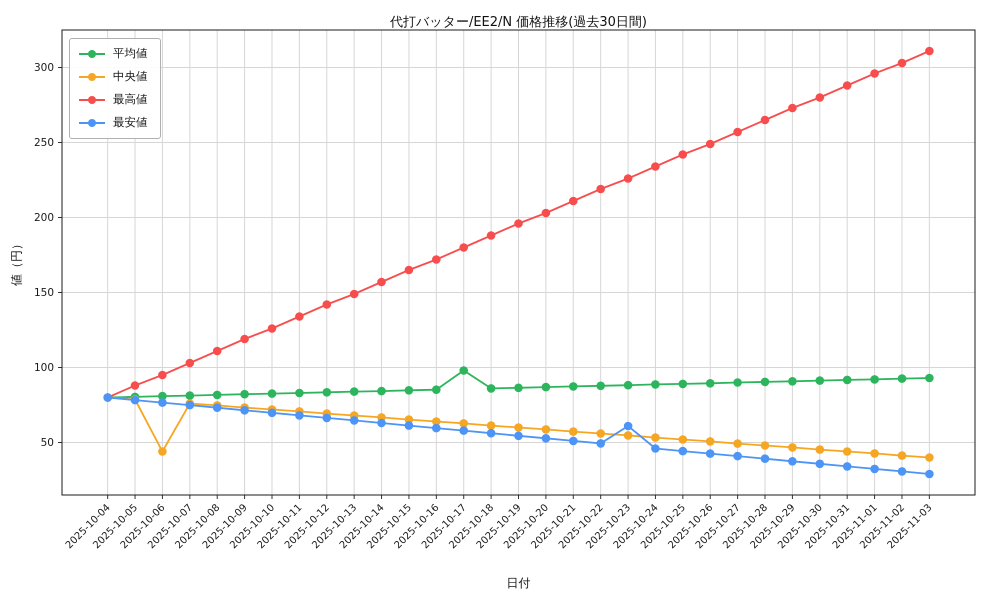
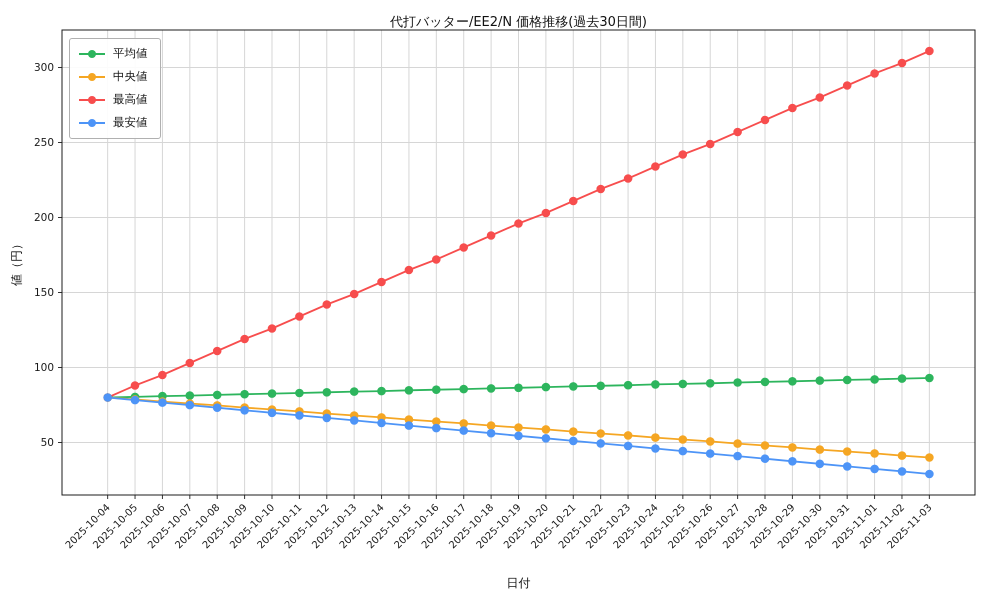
中央値/2025-10-06: 44 -> 77
平均値/2025-10-17: 98 -> 86
最安値/2025-10-23: 61 -> 48
